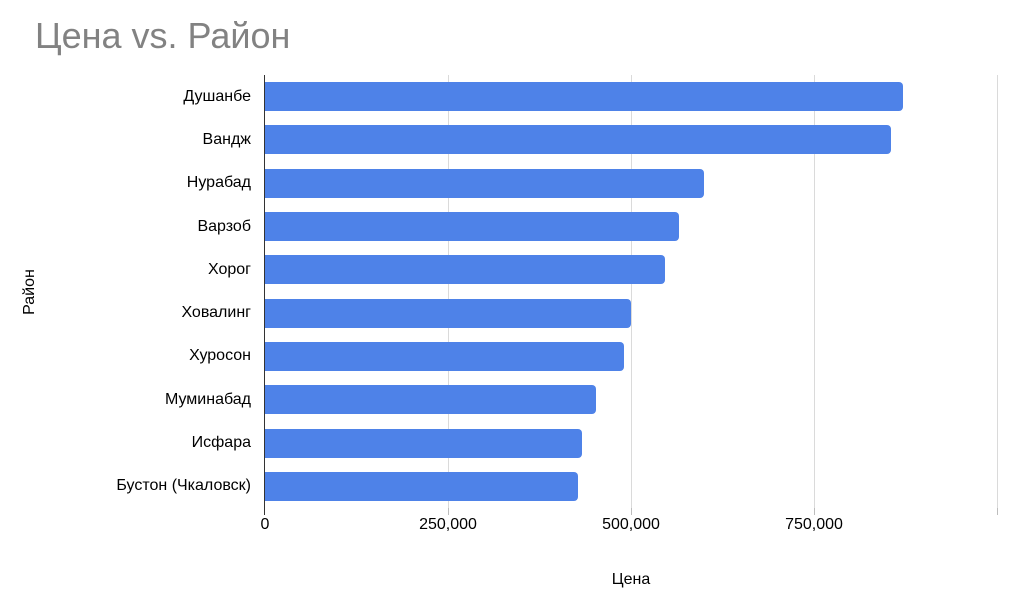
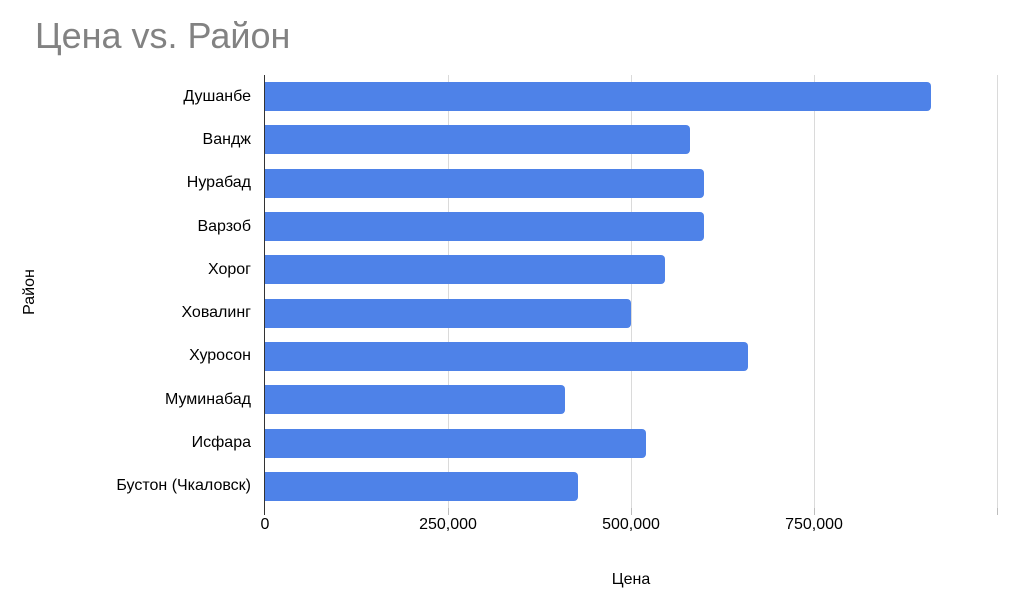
Душанбе: 870000 -> 910000
Вандж: 860000 -> 580000
Варзоб: 570000 -> 600000
Хуросон: 490000 -> 660000
Муминабад: 450000 -> 410000
Исфара: 430000 -> 520000
